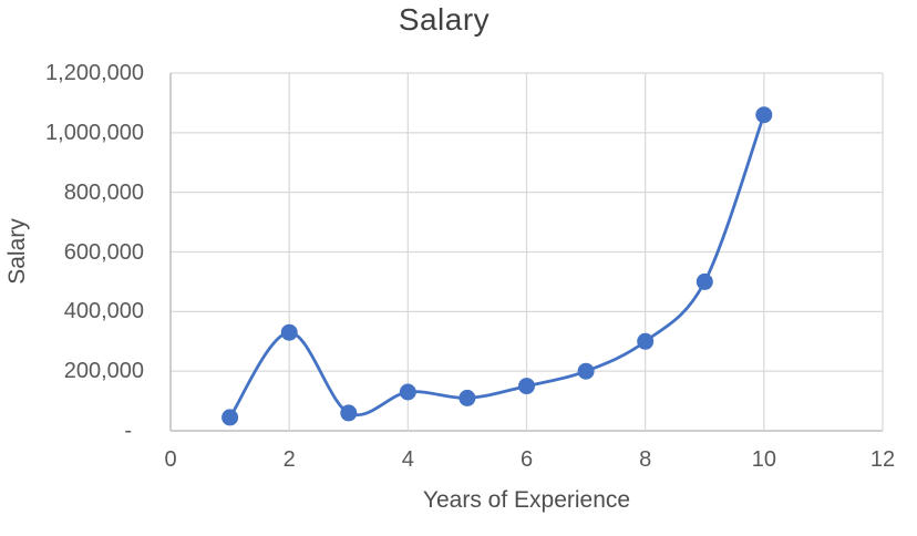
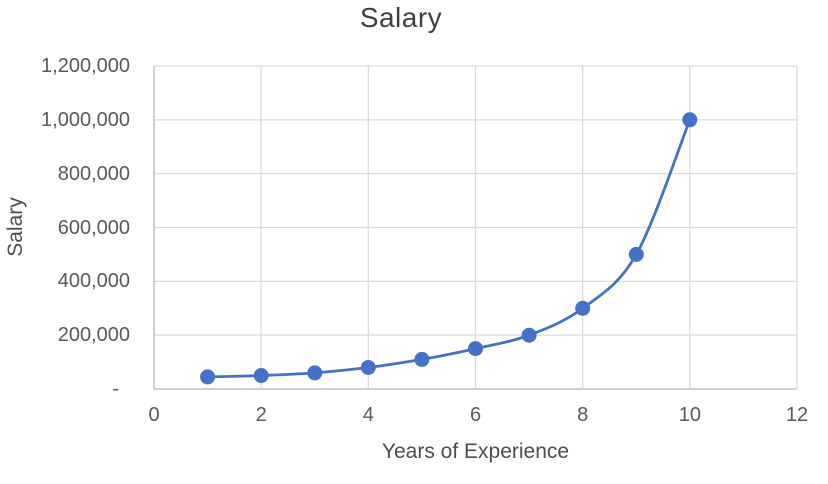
2: 330000 -> 50000
4: 130000 -> 80000
10: 1060000 -> 1000000
